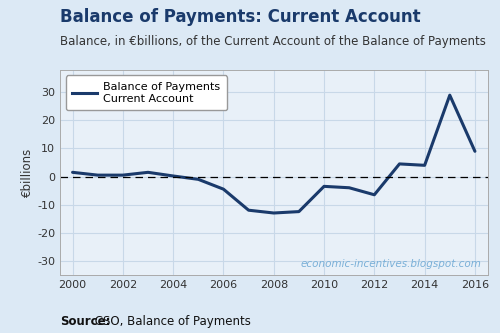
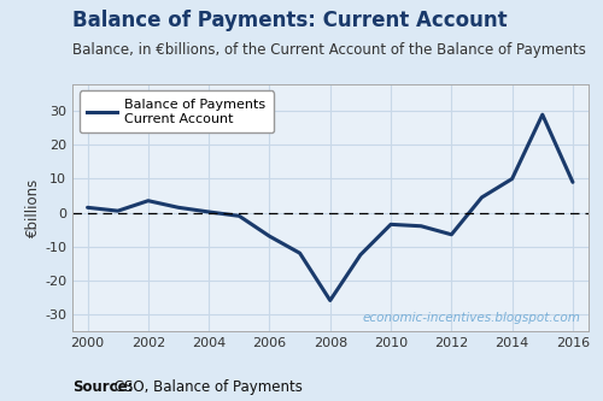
2002: 0.5 -> 3.5
2006: -4.5 -> -7.0
2008: -13.0 -> -26.0
2014: 4.0 -> 10.0
